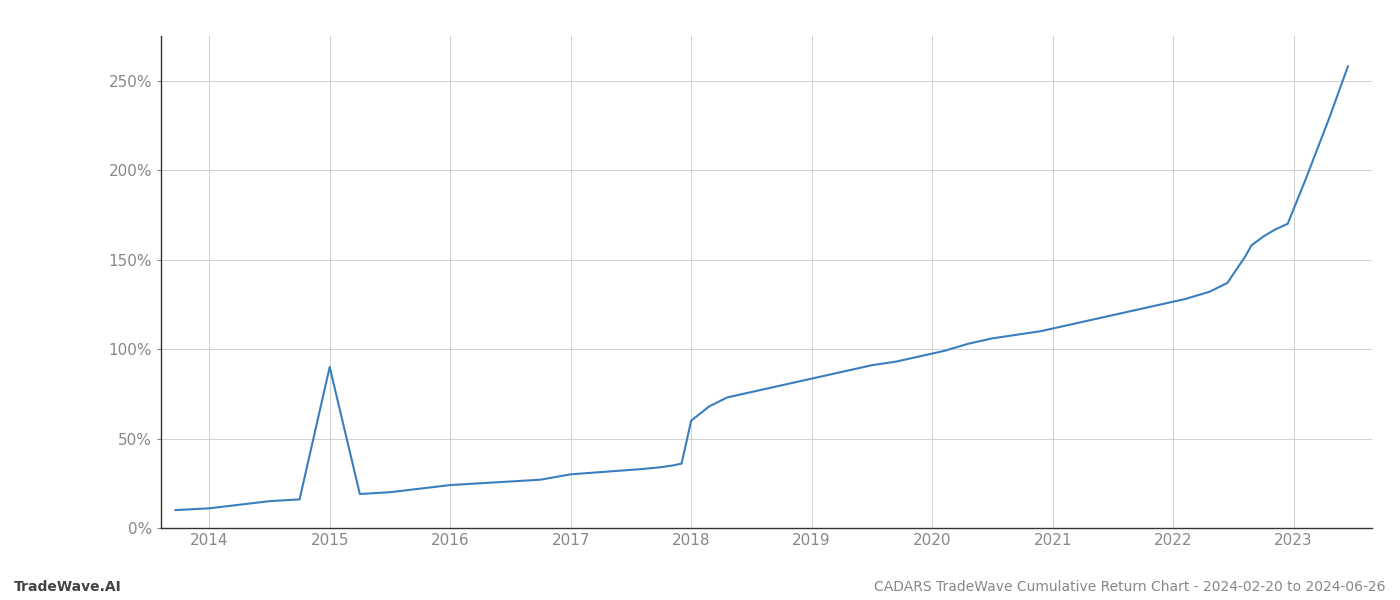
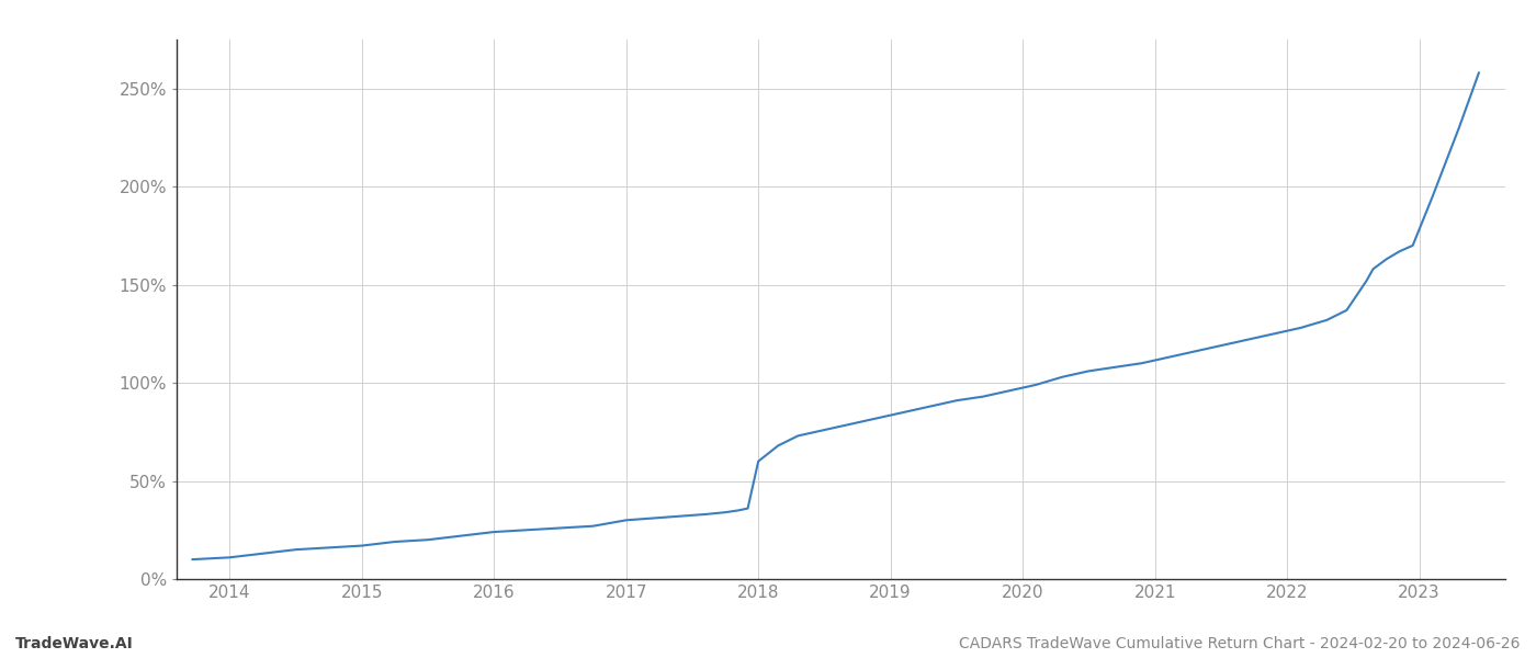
2015: 90% -> 17%
